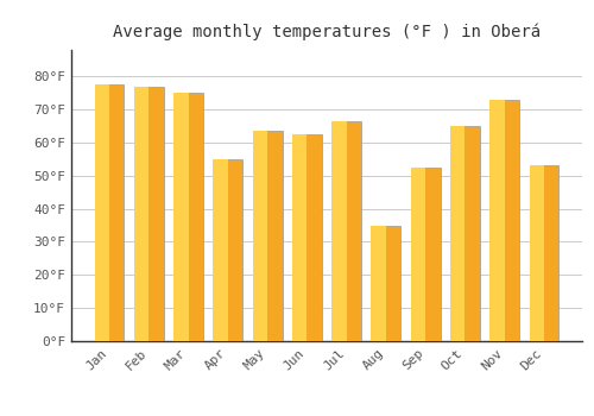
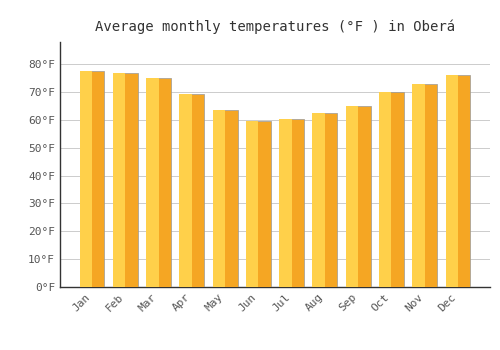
Apr: 55.0°F -> 69.5°F
Jun: 62.5°F -> 59.5°F
Jul: 66.5°F -> 60.5°F
Aug: 35.0°F -> 62.5°F
Sep: 52.5°F -> 65.0°F
Oct: 65.0°F -> 70.0°F
Dec: 53.0°F -> 76.0°F
